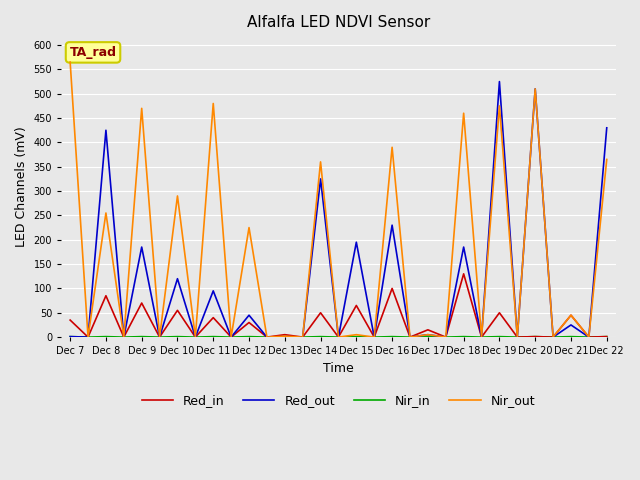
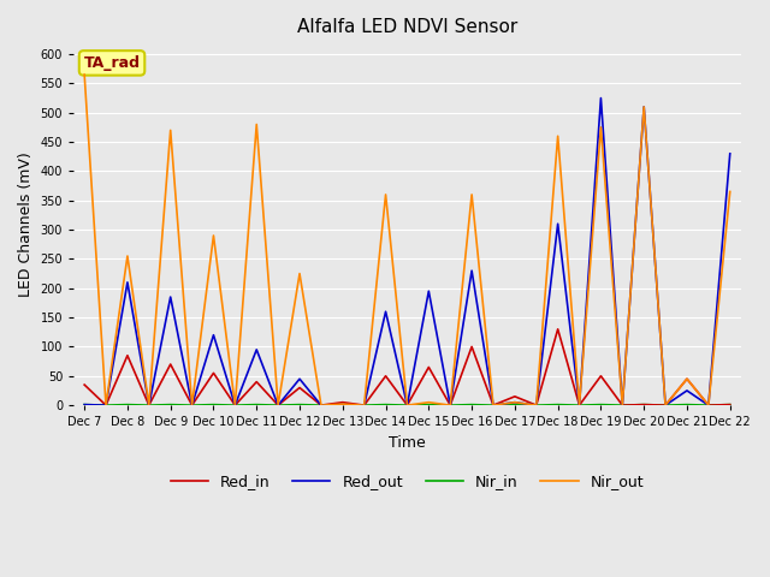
Red_out/Dec 8: 425 -> 210
Red_out/Dec 14: 325 -> 160
Nir_out/Dec 16: 390 -> 360
Red_out/Dec 18: 185 -> 310
